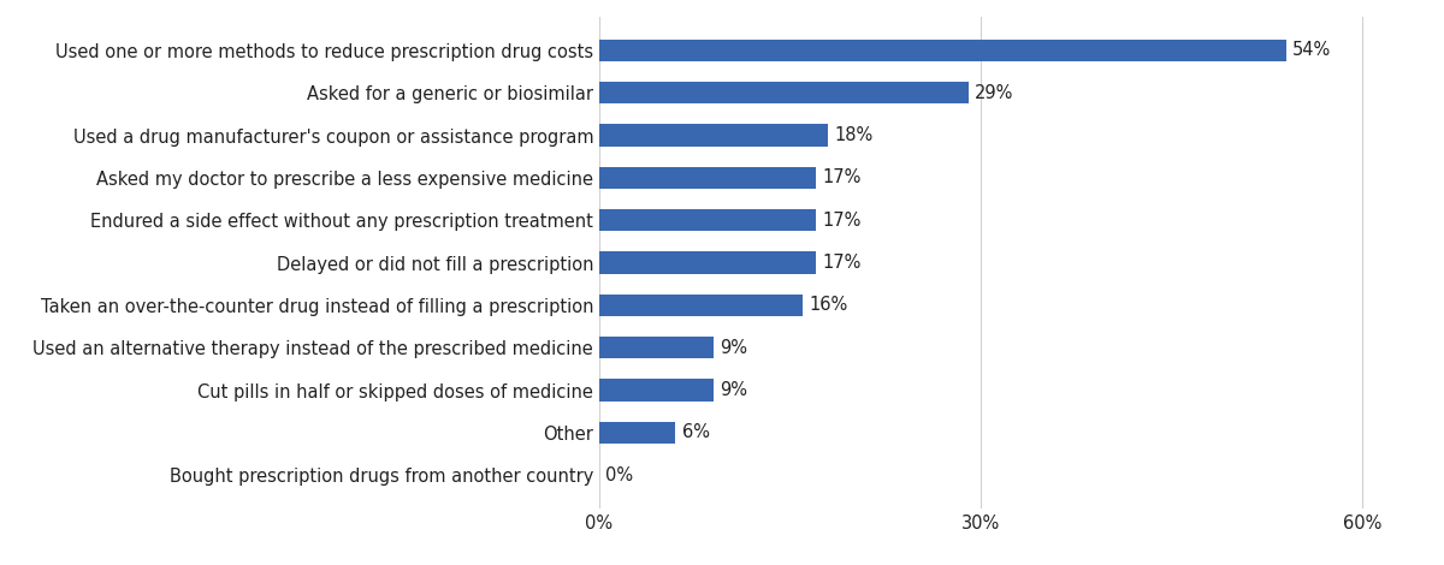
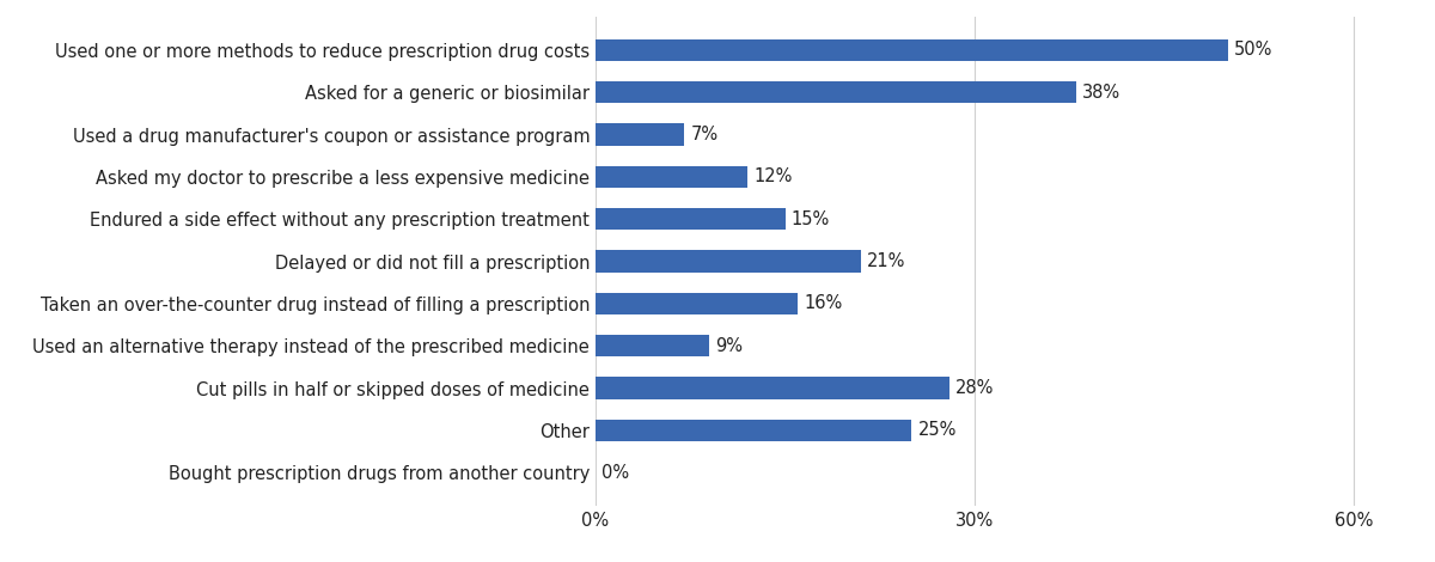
Used one or more methods to reduce prescription drug costs: 54% -> 50%
Asked for a generic or biosimilar: 29% -> 38%
Used a drug manufacturer's coupon or assistance program: 18% -> 7%
Asked my doctor to prescribe a less expensive medicine: 17% -> 12%
Endured a side effect without any prescription treatment: 17% -> 15%
Delayed or did not fill a prescription: 17% -> 21%
Cut pills in half or skipped doses of medicine: 9% -> 28%
Other: 6% -> 25%
